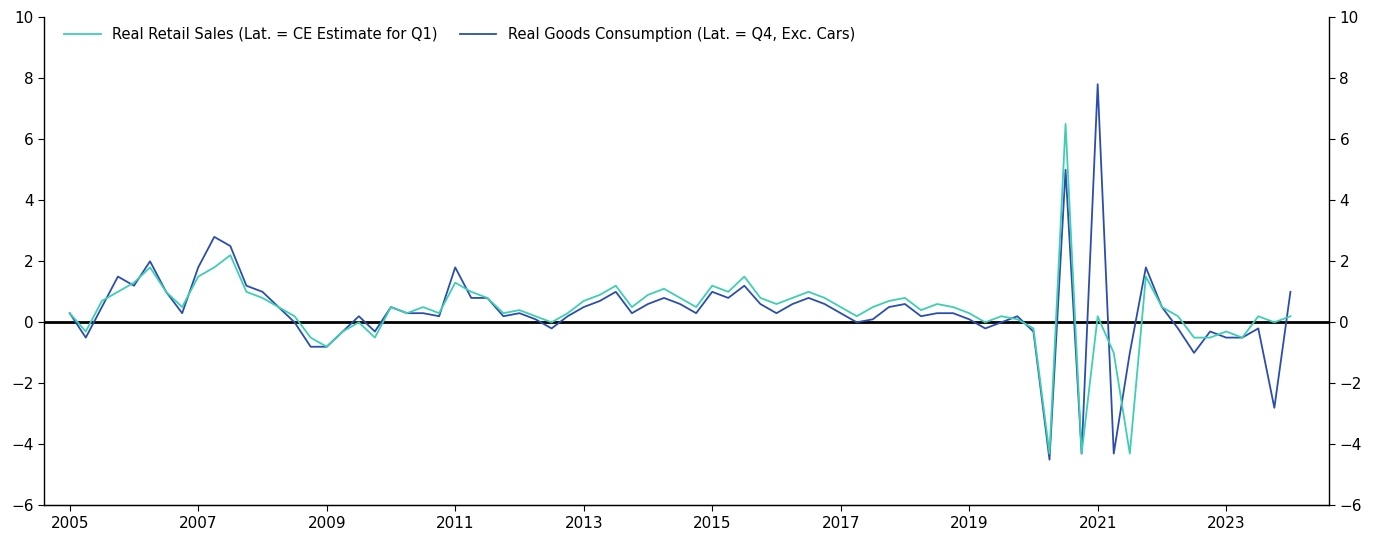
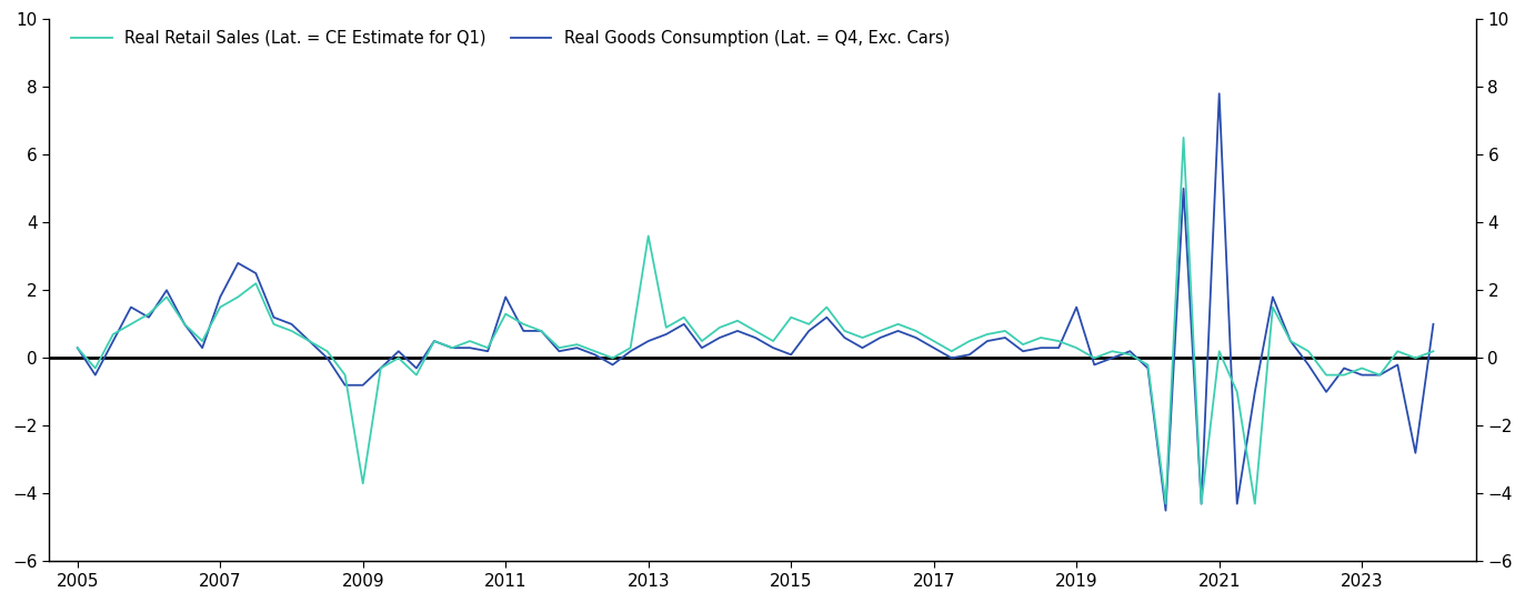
Real Retail Sales (Lat. = CE Estimate for Q1)/2009: -0.8 -> -3.7
Real Retail Sales (Lat. = CE Estimate for Q1)/2013: 0.7 -> 3.6
Real Goods Consumption (Lat. = Q4, Exc. Cars)/2015: 1.0 -> 0.1
Real Goods Consumption (Lat. = Q4, Exc. Cars)/2019: 0.1 -> 1.5
